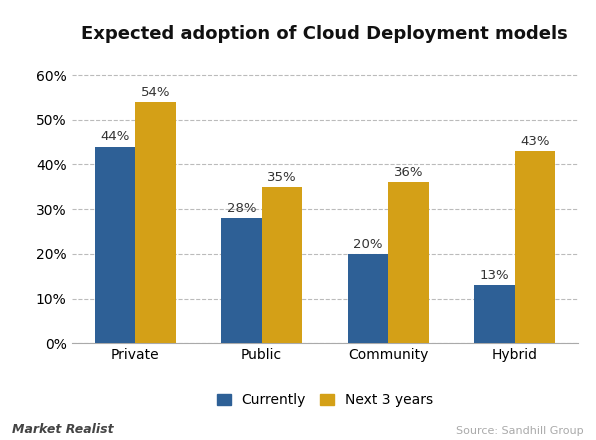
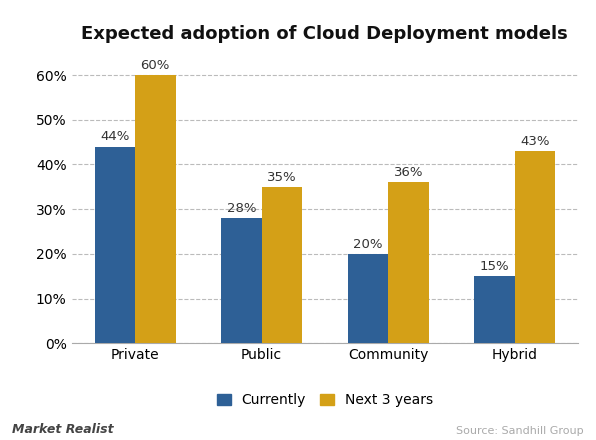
Next 3 years/Private: 54% -> 60%
Currently/Hybrid: 13% -> 15%
